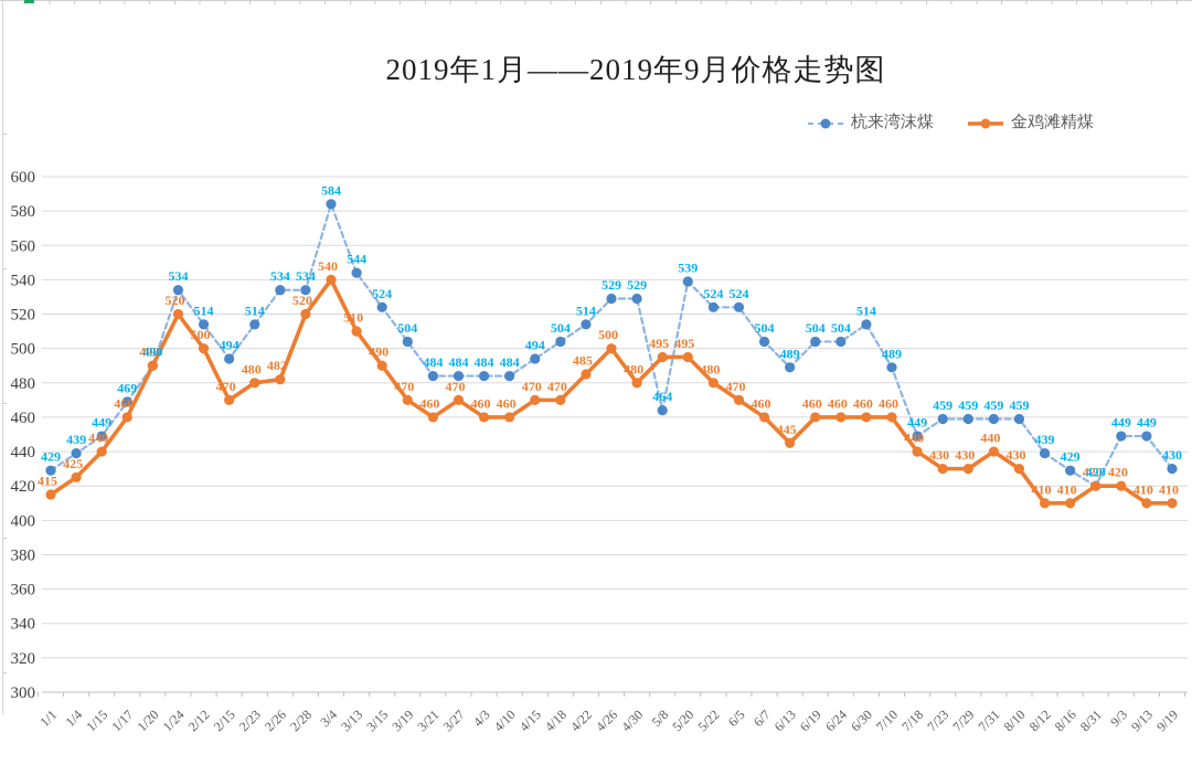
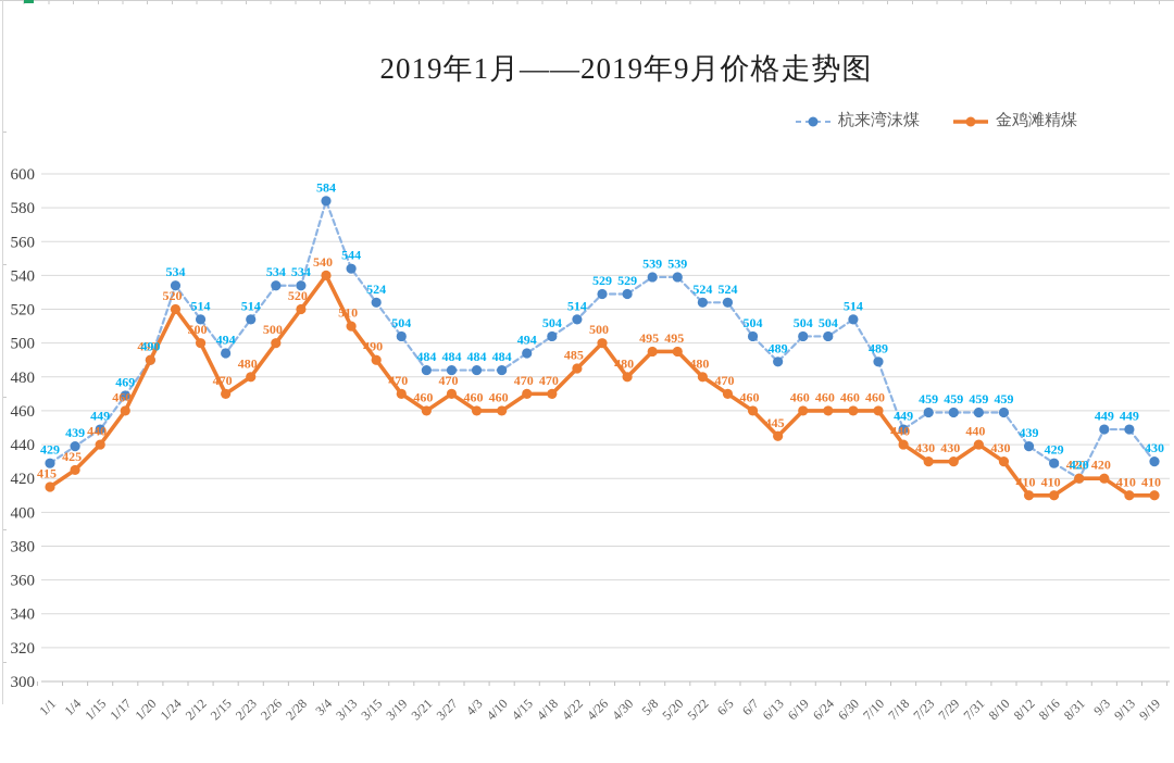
金鸡滩精煤/2/26: 482 -> 500
杭来湾沫煤/5/8: 464 -> 539
